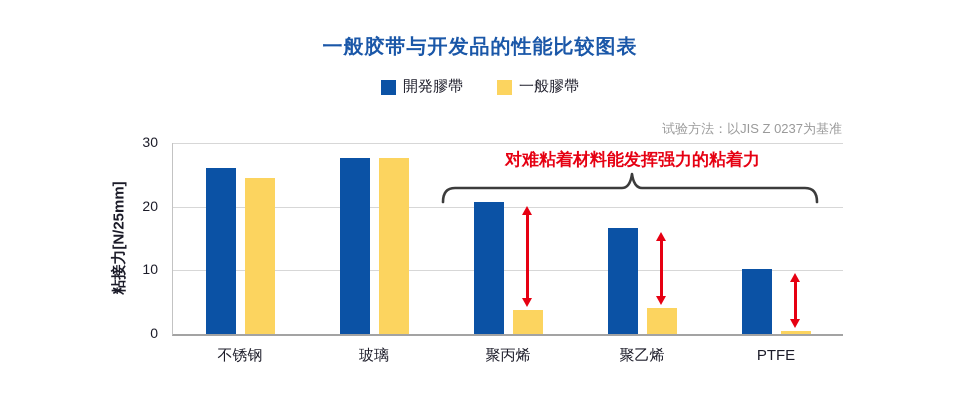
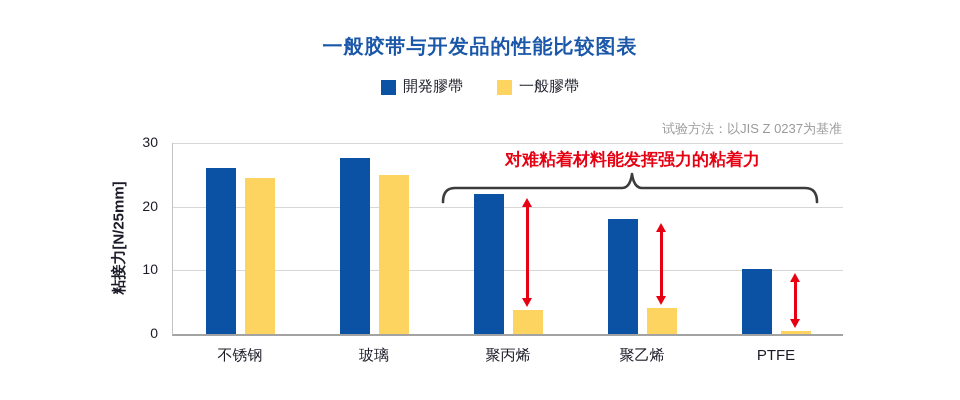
一般膠帶/玻璃: 28 -> 25
開発膠帶/聚丙烯: 21 -> 22
開発膠帶/聚乙烯: 17 -> 18
